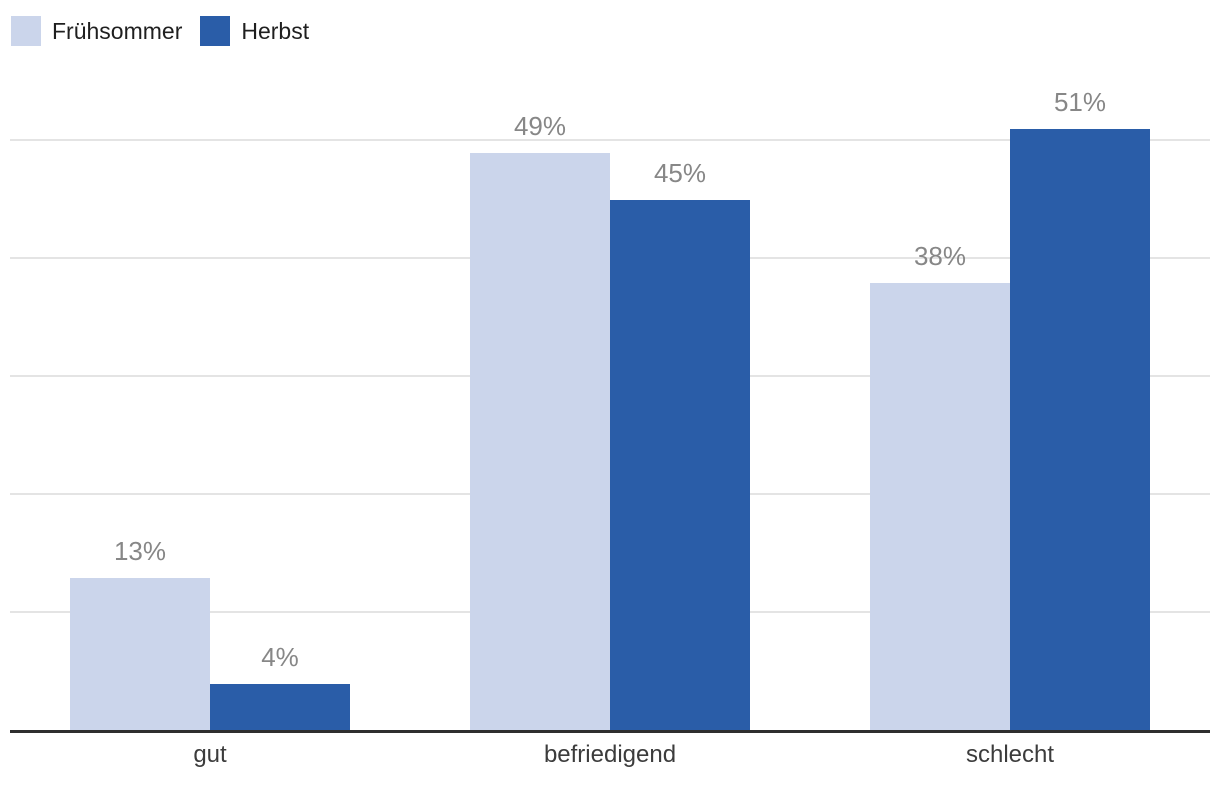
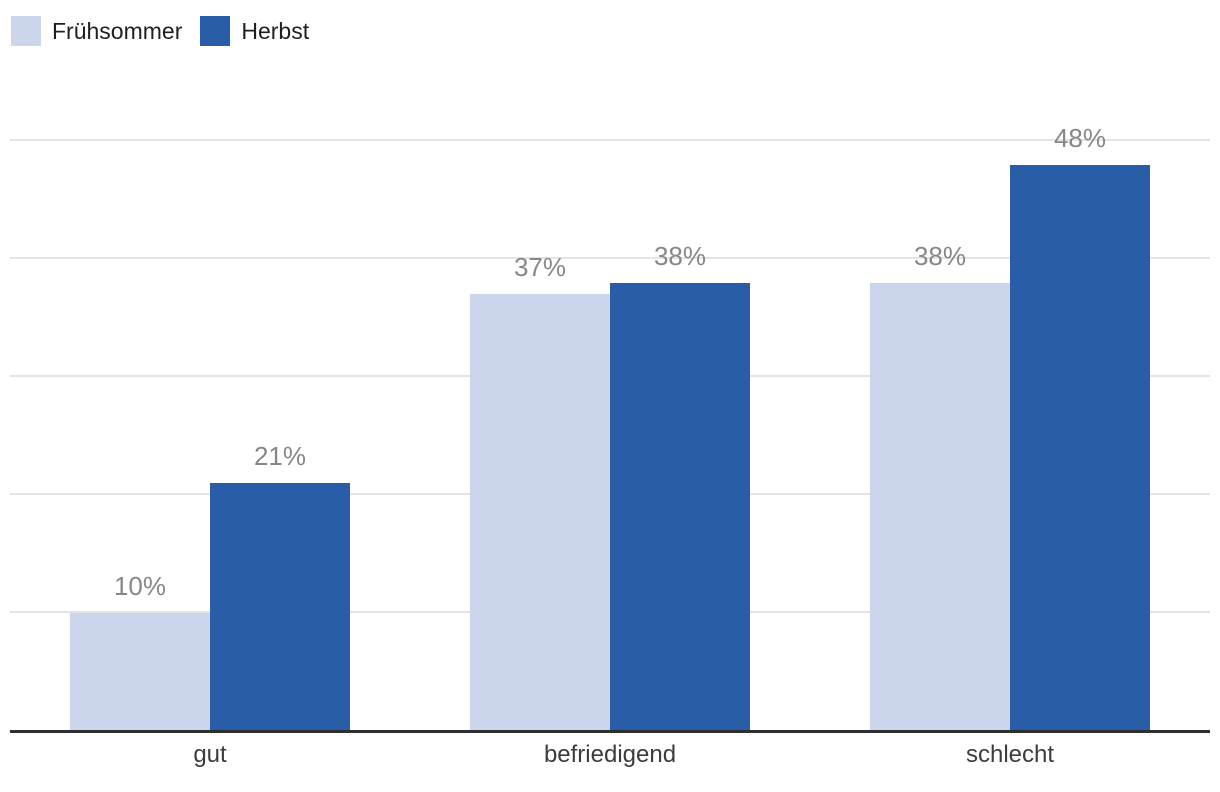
Frühsommer/gut: 13% -> 10%
Herbst/gut: 4% -> 21%
Frühsommer/befriedigend: 49% -> 37%
Herbst/befriedigend: 45% -> 38%
Herbst/schlecht: 51% -> 48%
